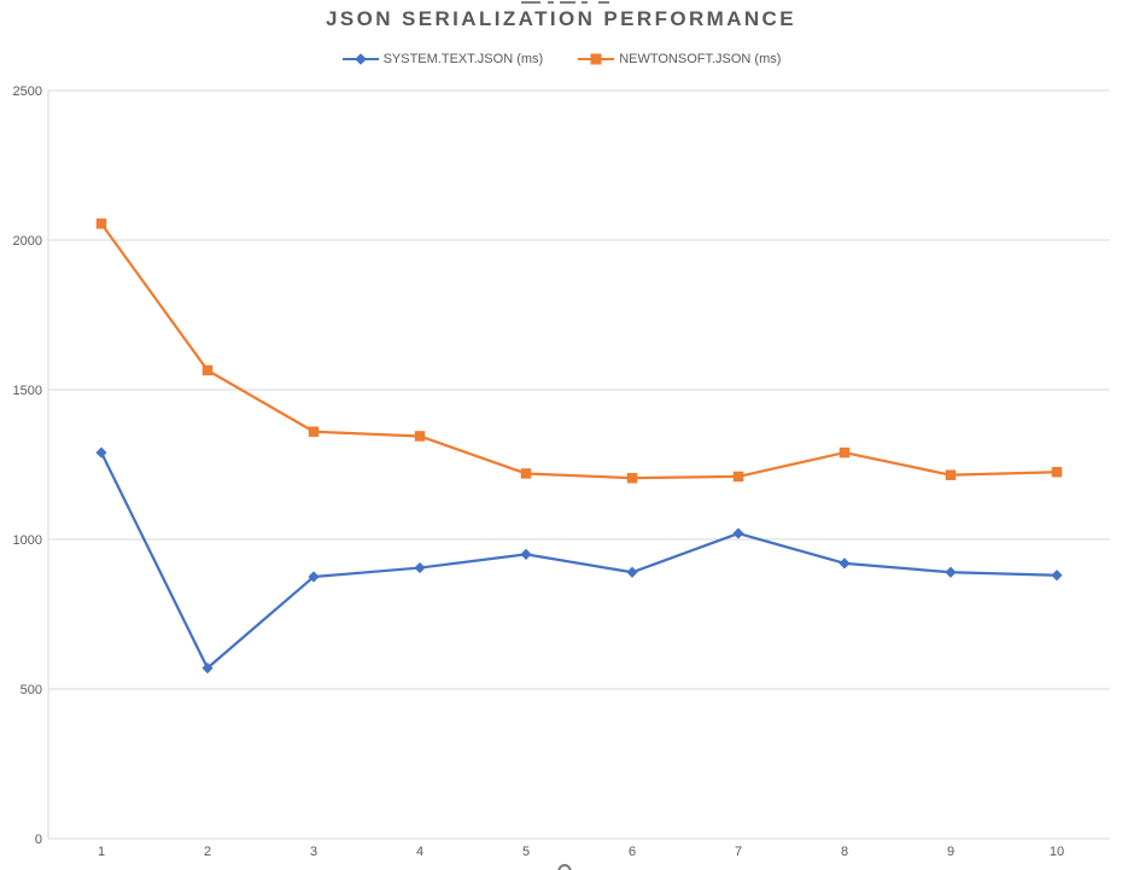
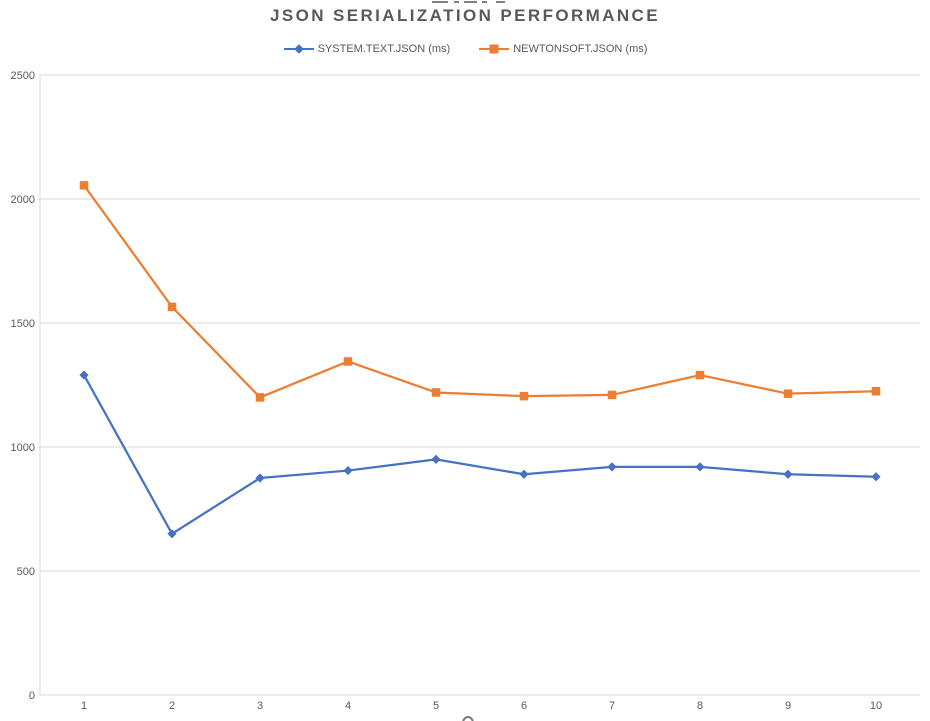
SYSTEM.TEXT.JSON (ms)/2: 570 -> 650
NEWTONSOFT.JSON (ms)/3: 1360 -> 1200
SYSTEM.TEXT.JSON (ms)/7: 1020 -> 920
